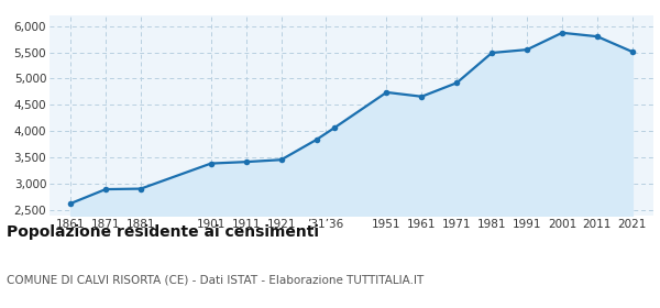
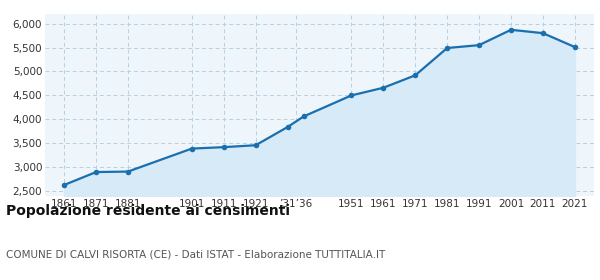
1951: 4,740 -> 4,500
